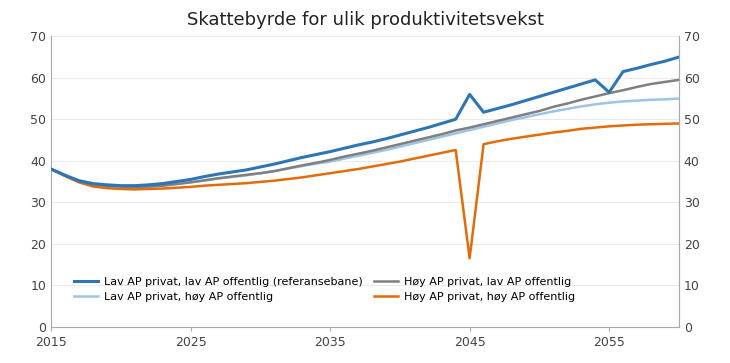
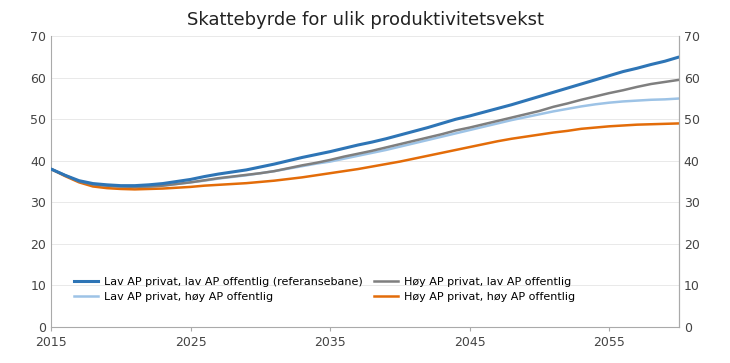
Lav AP privat, lav AP offentlig (referansebane)/2045: 56.0 -> 50.8
Høy AP privat, høy AP offentlig/2045: 16.5 -> 43.3
Lav AP privat, lav AP offentlig (referansebane)/2055: 56.5 -> 60.5
